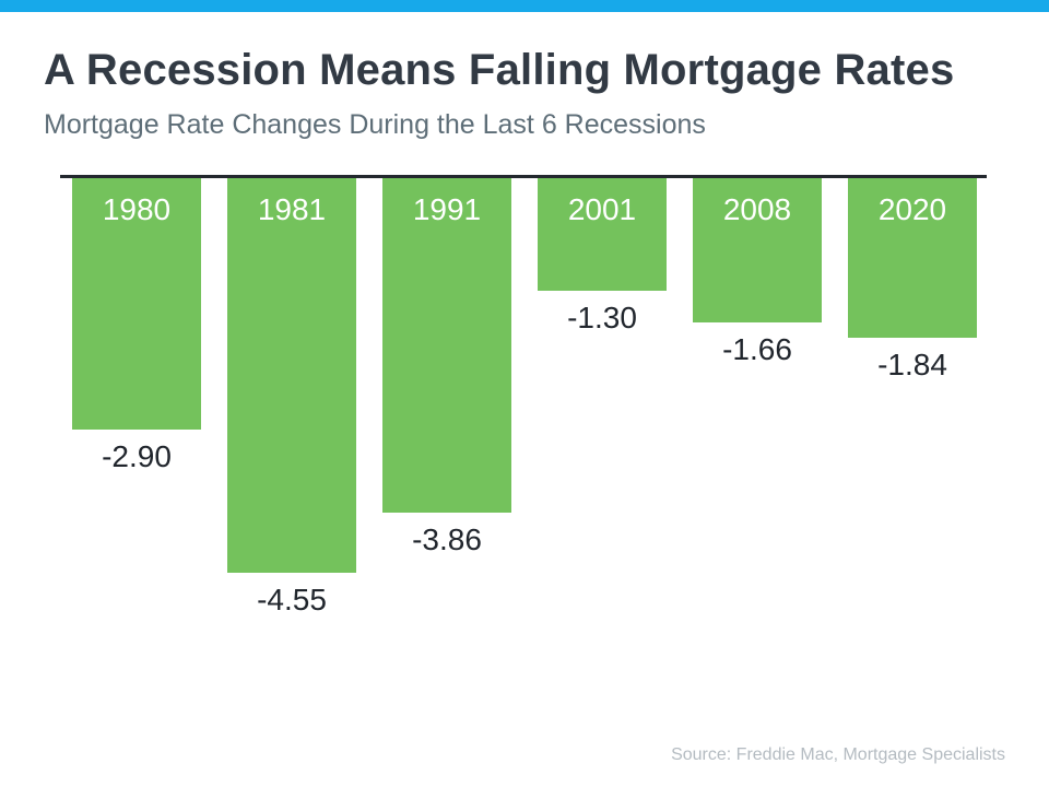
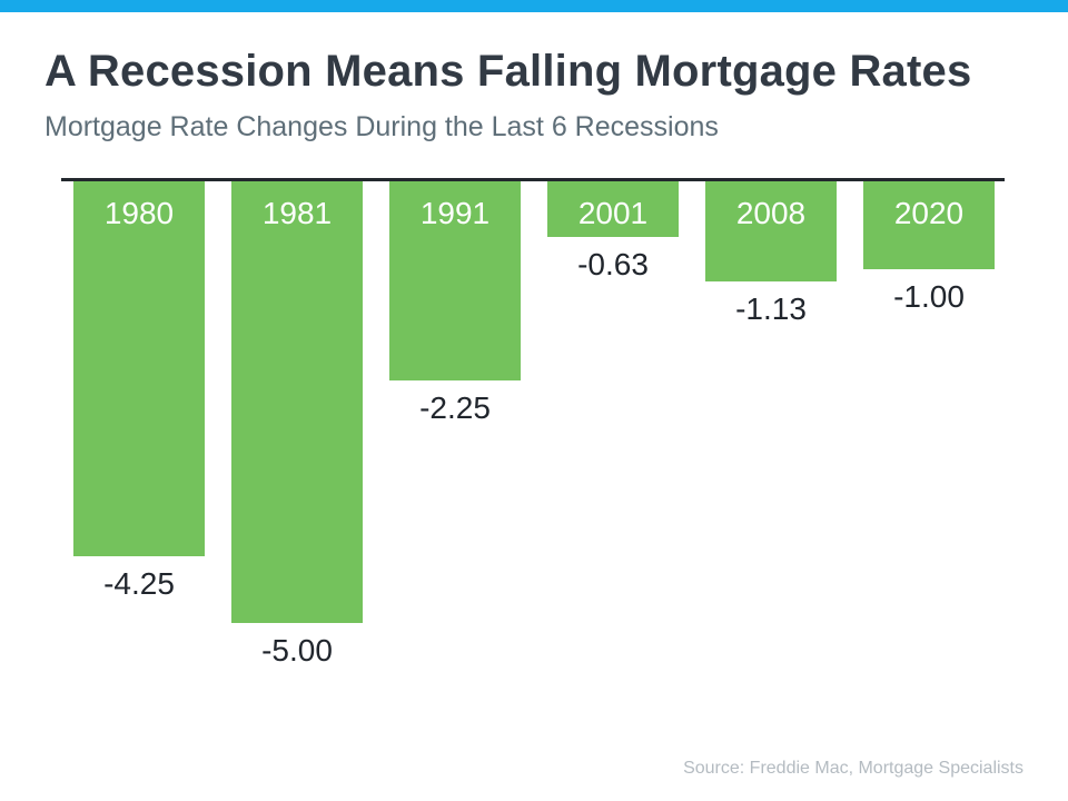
1980: -2.90 -> -4.25
1981: -4.55 -> -5.00
1991: -3.86 -> -2.25
2001: -1.30 -> -0.63
2008: -1.66 -> -1.13
2020: -1.84 -> -1.00
